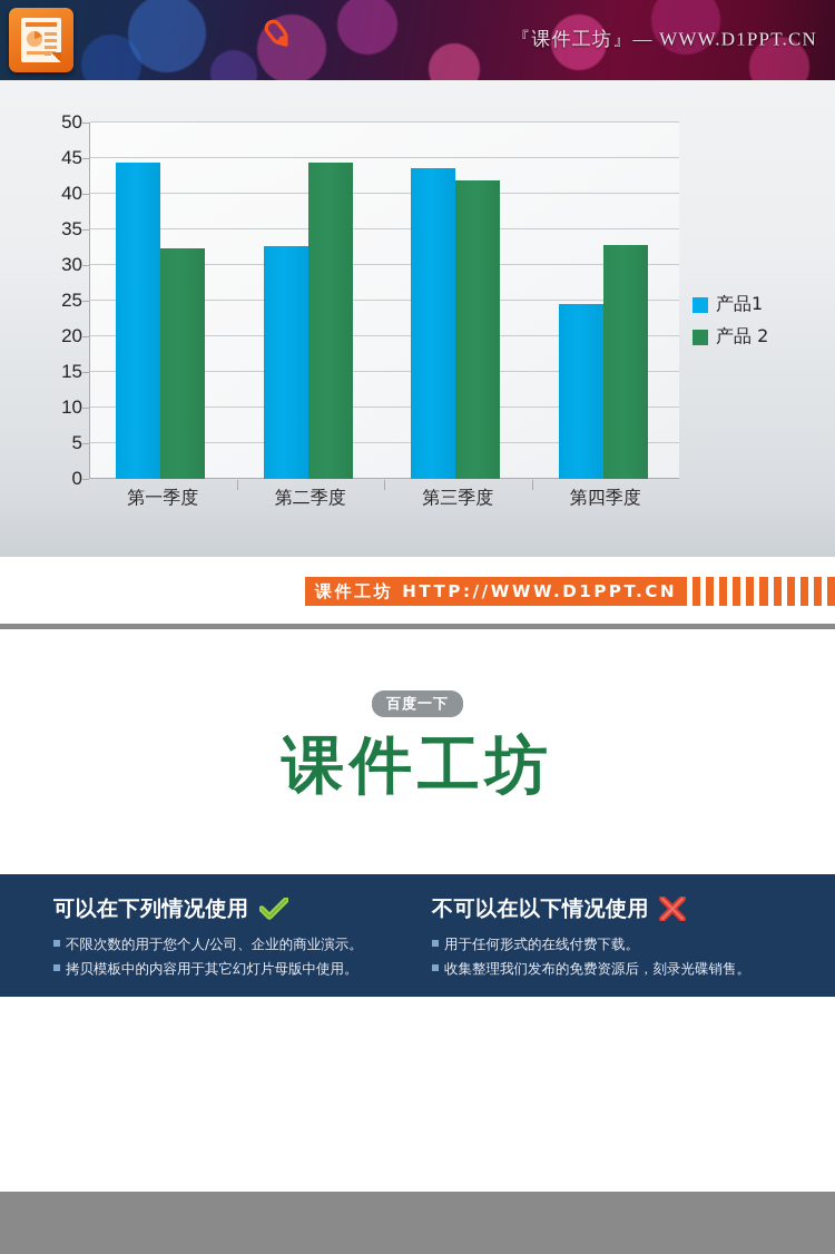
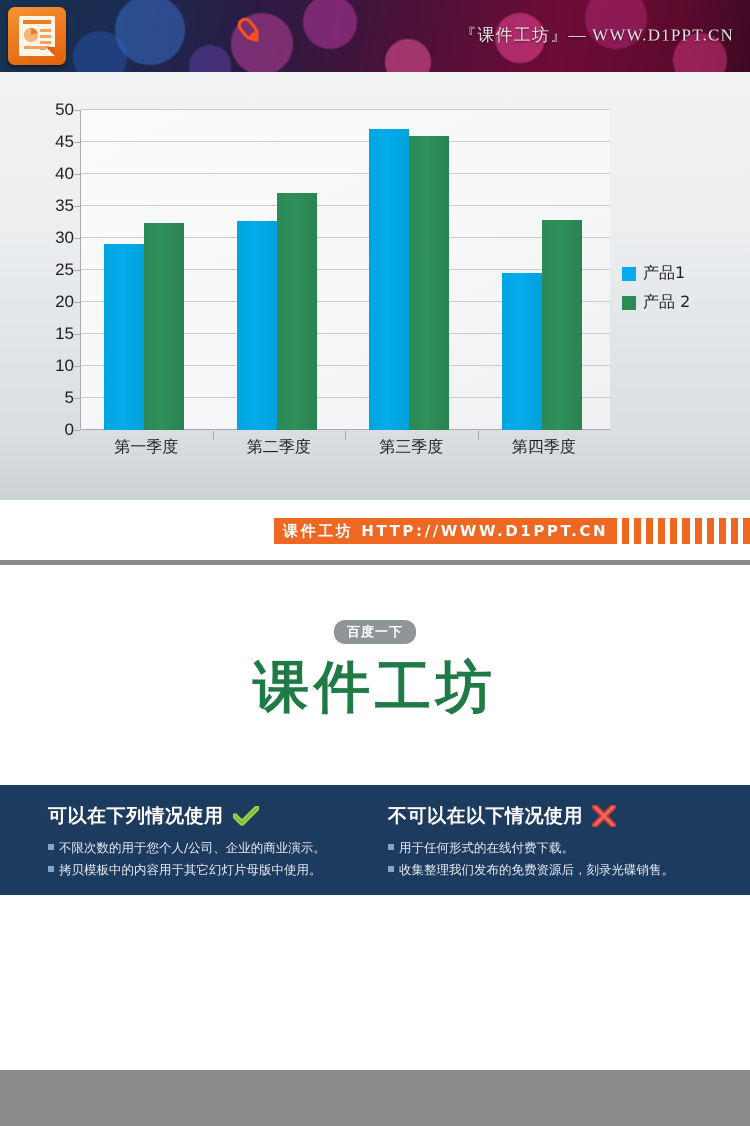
产品1/第一季度: 44 -> 29
产品 2/第二季度: 44 -> 37
产品1/第三季度: 44 -> 47
产品 2/第三季度: 42 -> 46
